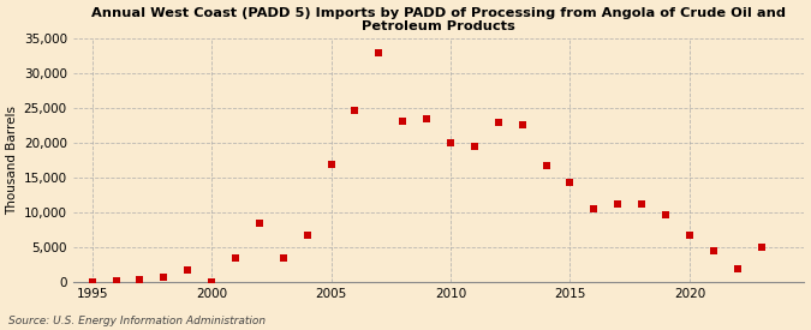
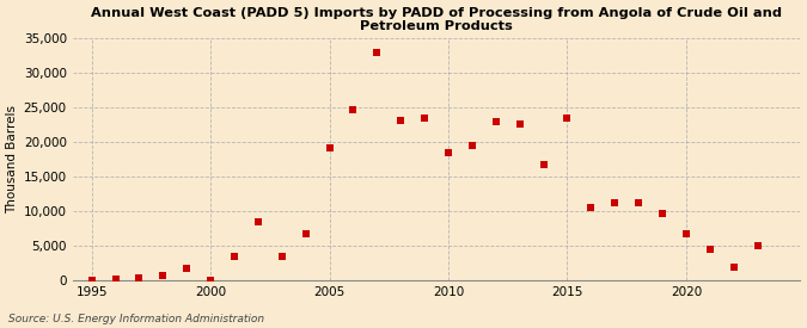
2005: 17,000 -> 19,200
2010: 20,000 -> 18,400
2015: 14,300 -> 23,400
